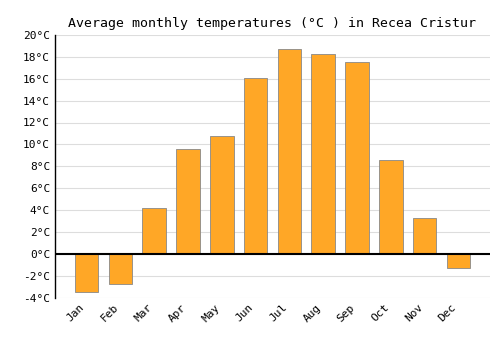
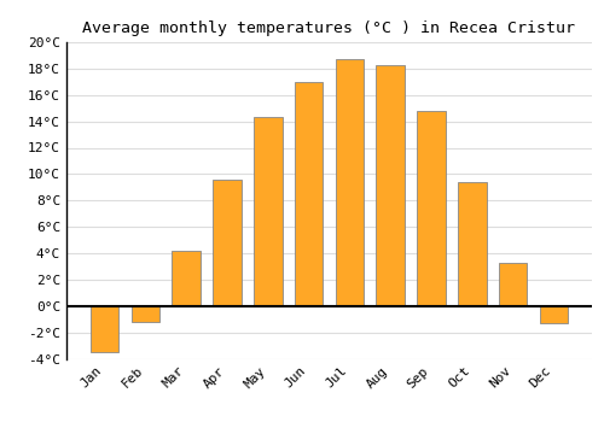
Feb: -2.8°C -> -1.2°C
May: 10.8°C -> 14.3°C
Jun: 16.1°C -> 17.0°C
Sep: 17.5°C -> 14.8°C
Oct: 8.6°C -> 9.4°C
